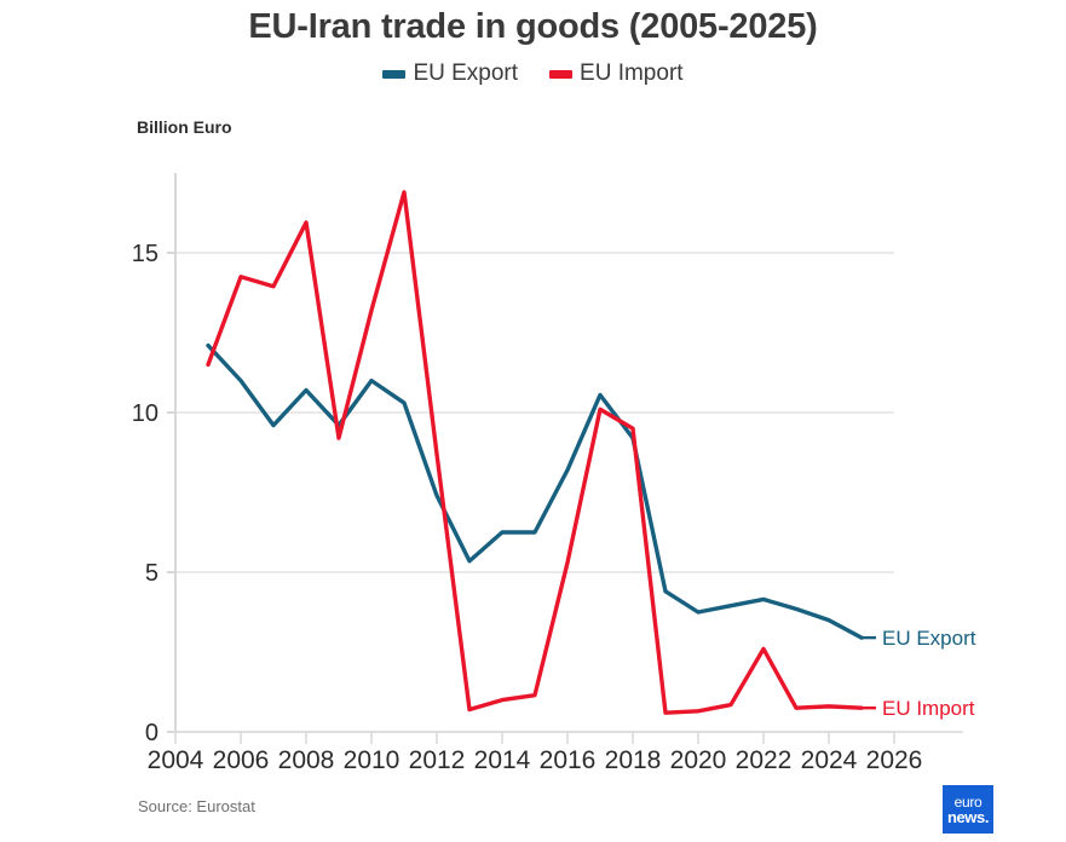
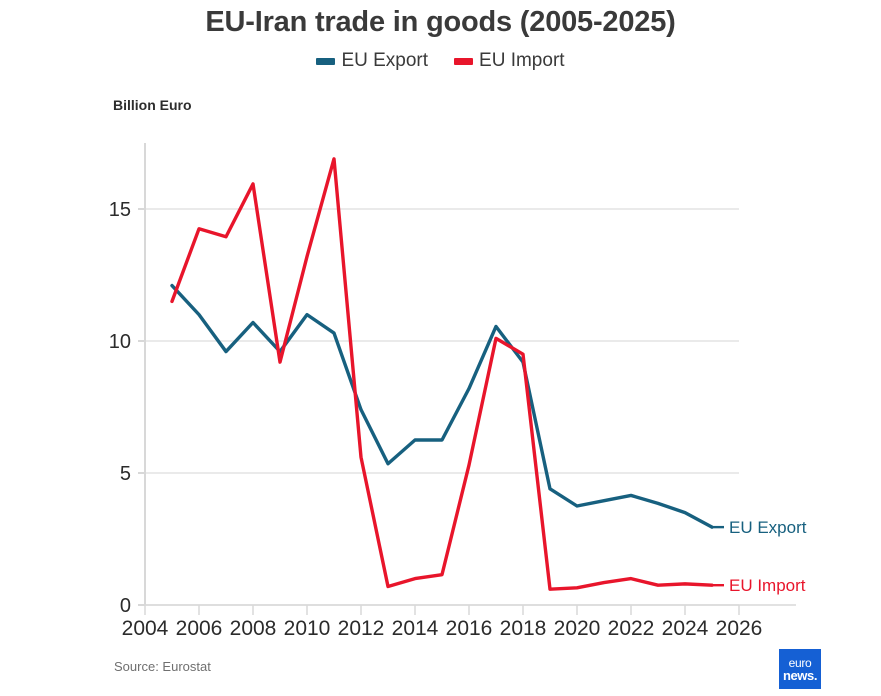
EU Import/2012: 8.7 -> 5.6
EU Import/2022: 2.6 -> 1.0
